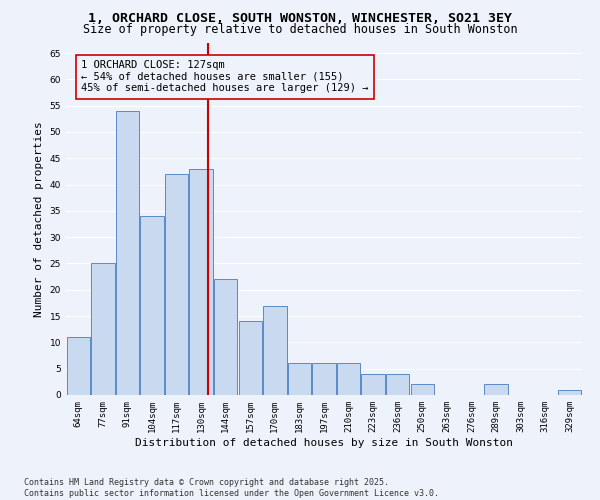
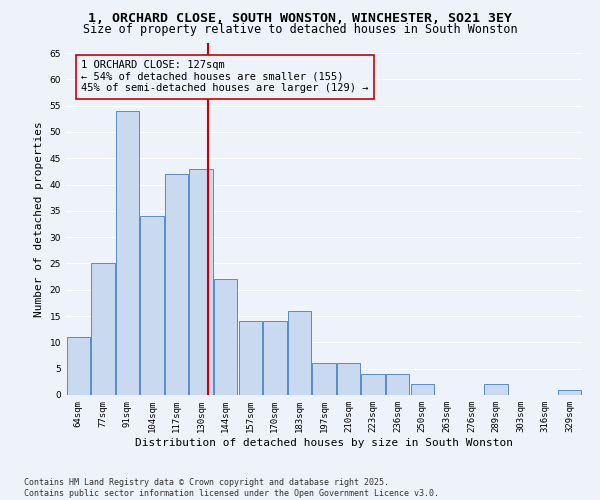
170sqm: 17 -> 14
183sqm: 6 -> 16
